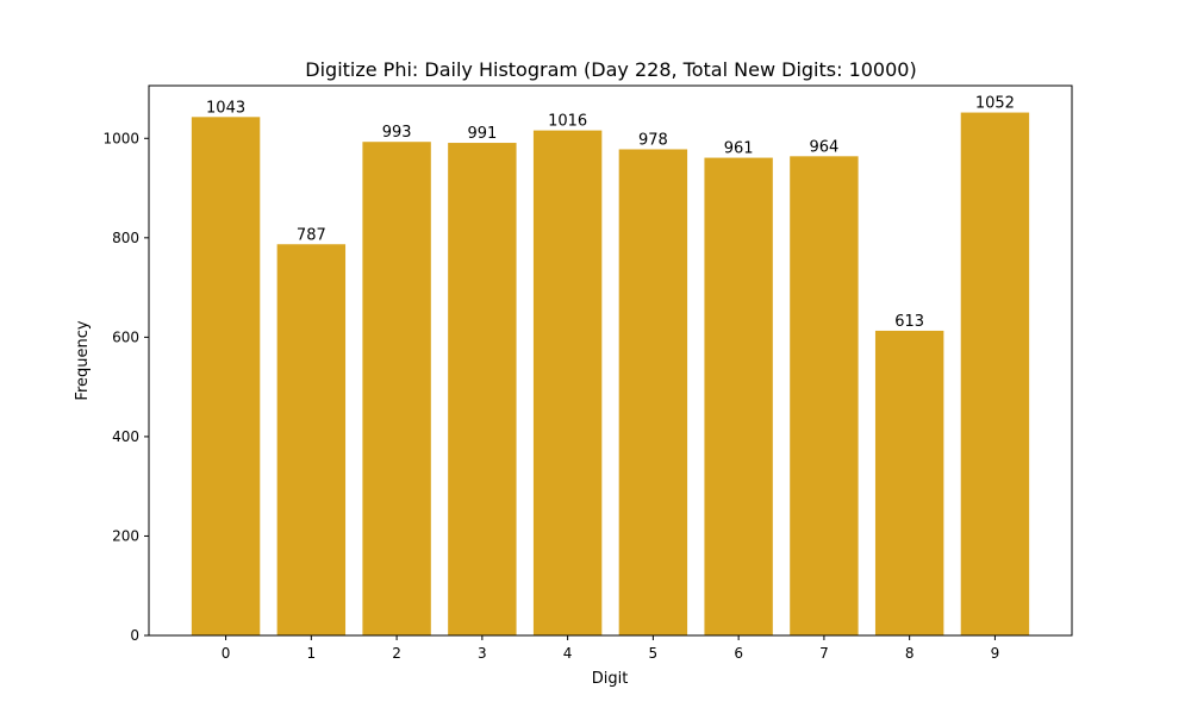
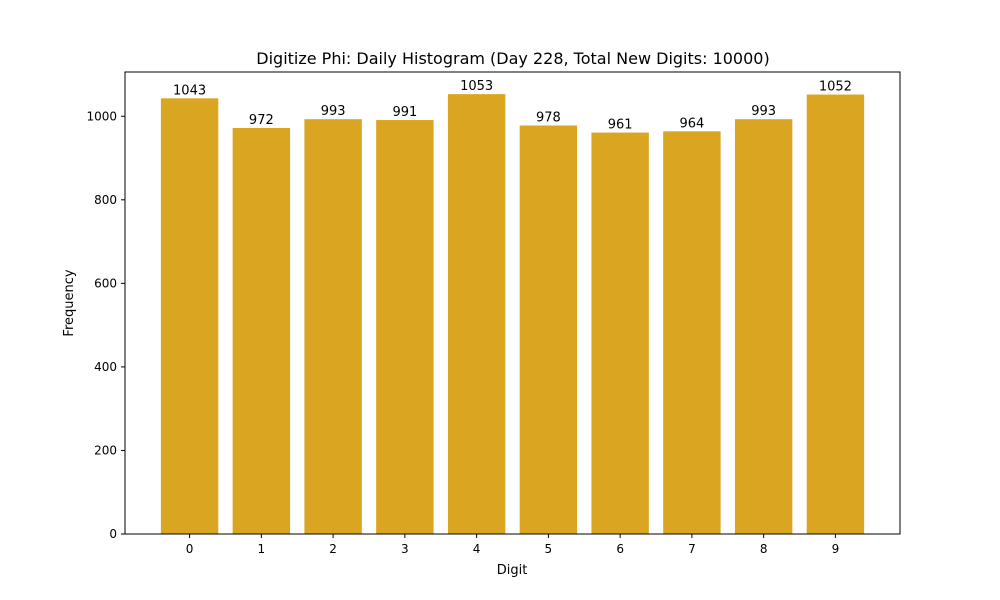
1: 787 -> 972
4: 1016 -> 1053
8: 613 -> 993
